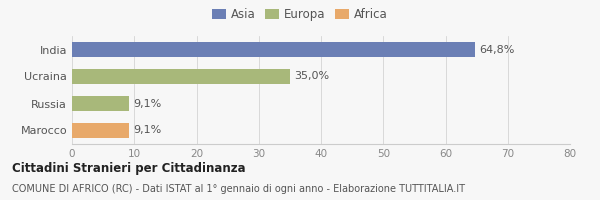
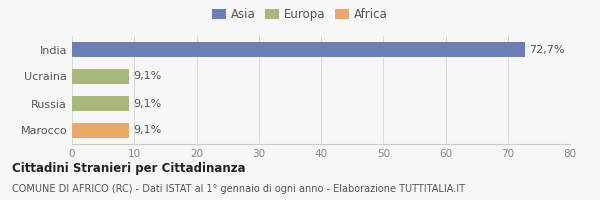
India: 64,8% -> 72,7%
Ucraina: 35,0% -> 9,1%
